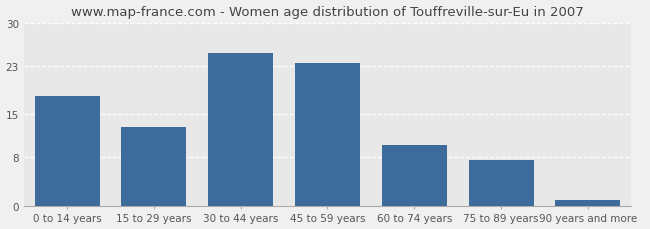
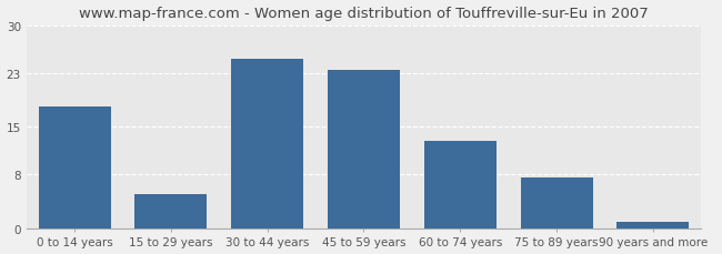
15 to 29 years: 13.0 -> 5.0
60 to 74 years: 10.0 -> 13.0
